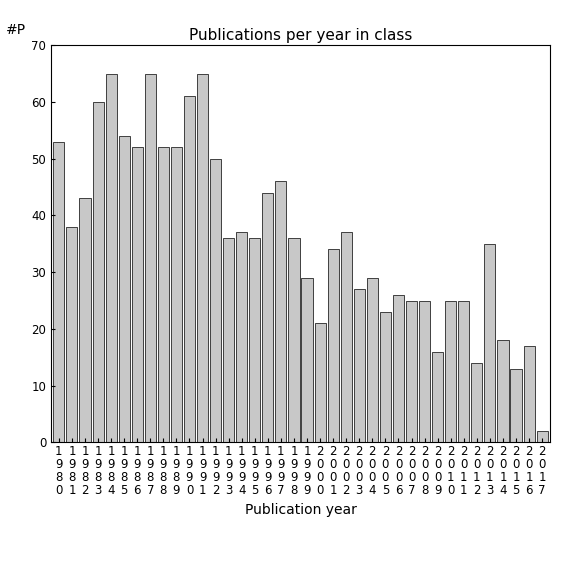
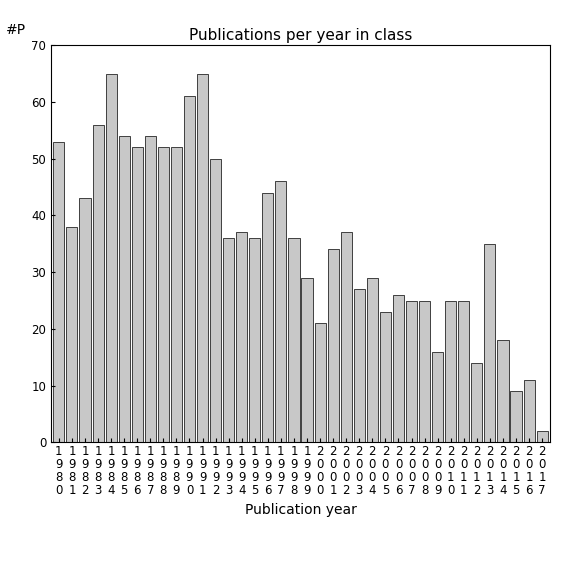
1 9 8 3: 60 -> 56
1 9 8 7: 65 -> 54
2 0 1 5: 13 -> 9
2 0 1 6: 17 -> 11
